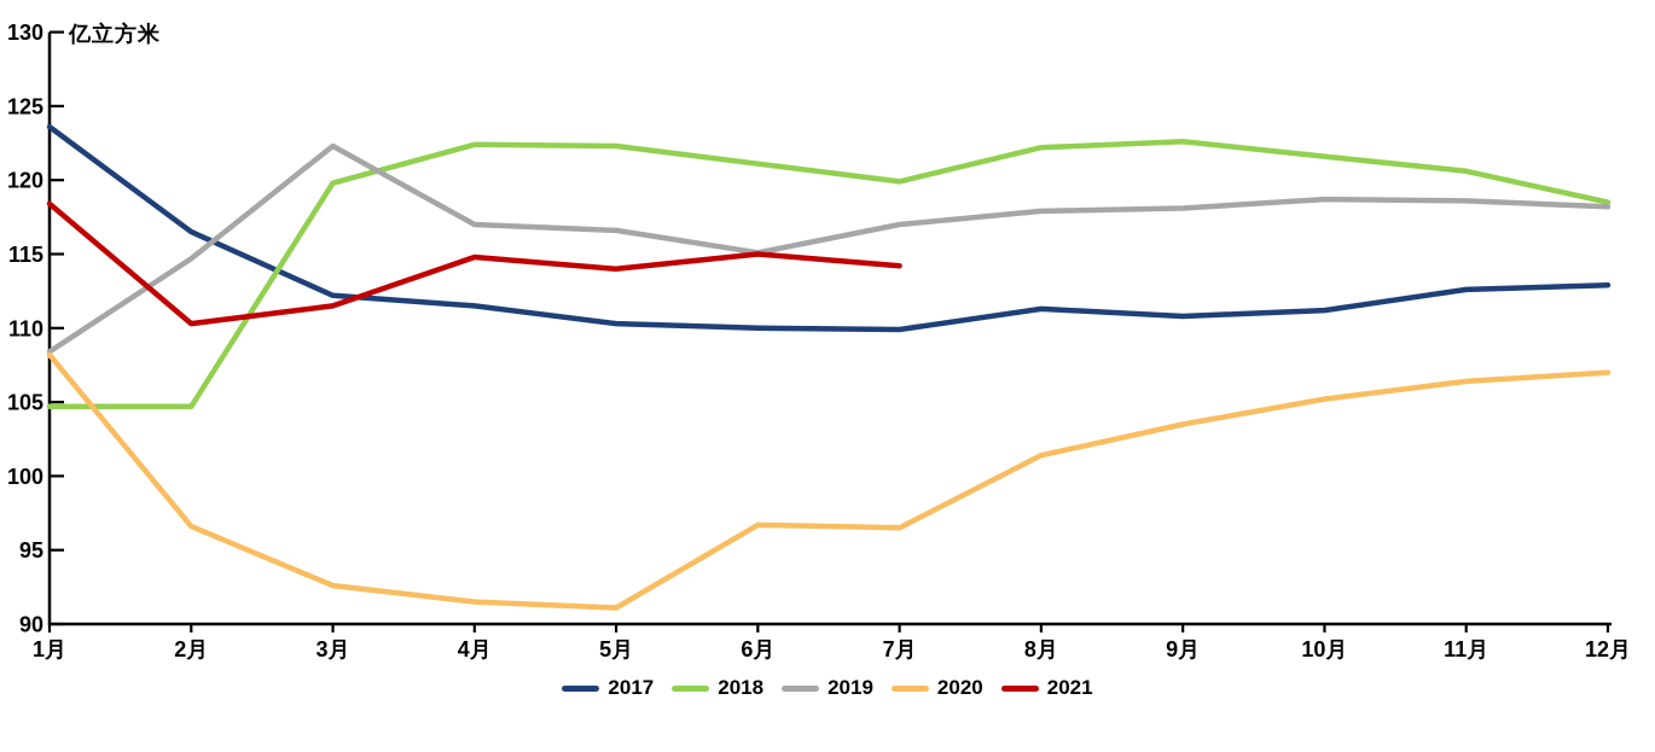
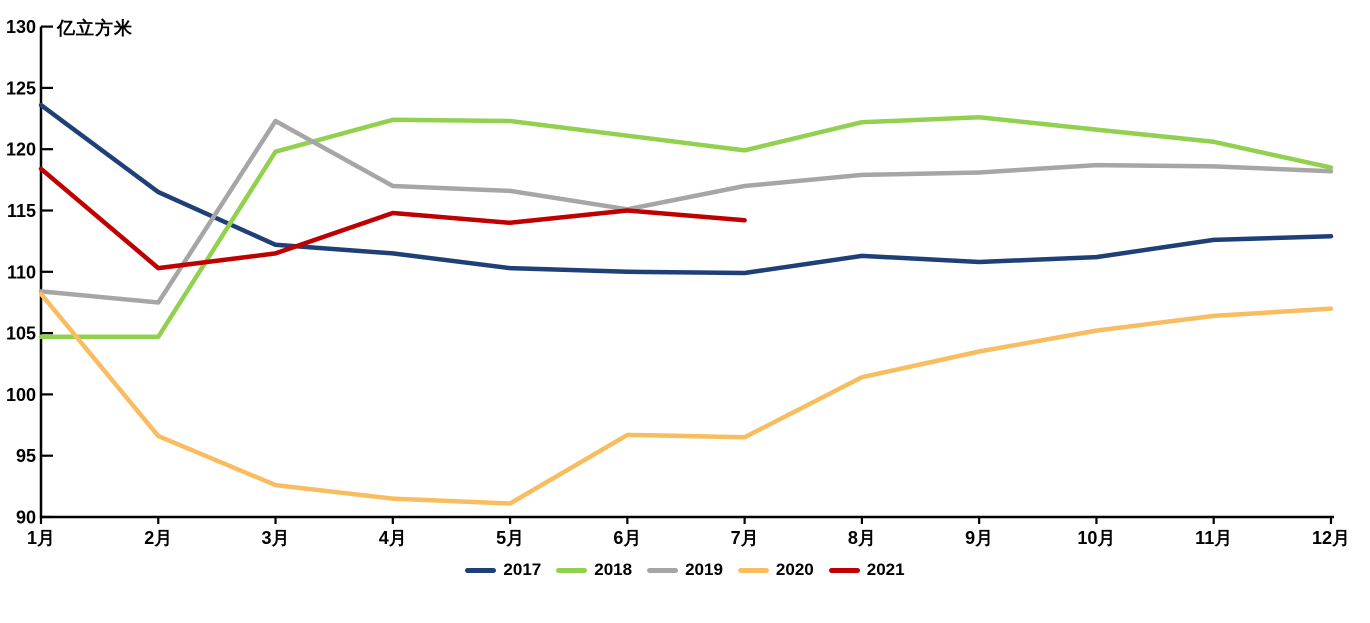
2019/2月: 114.7 -> 107.5
